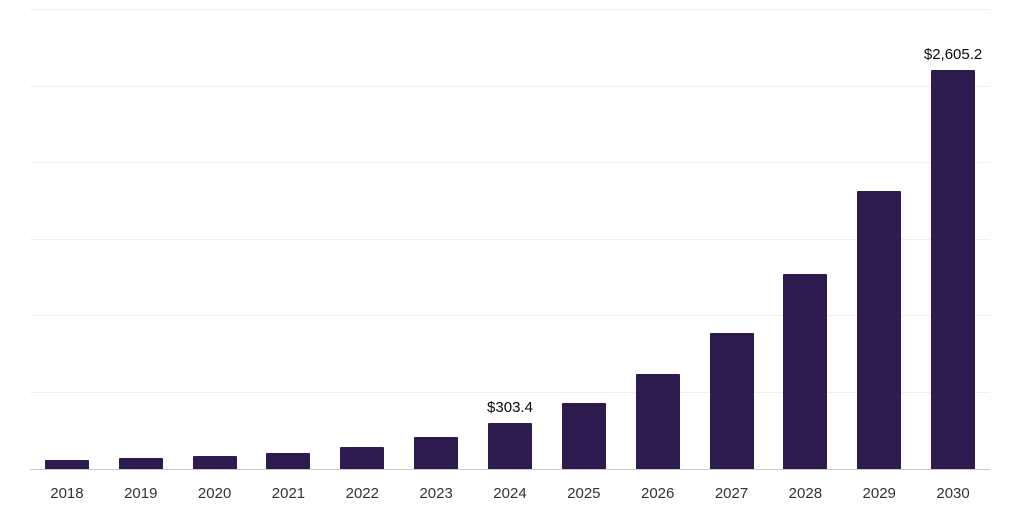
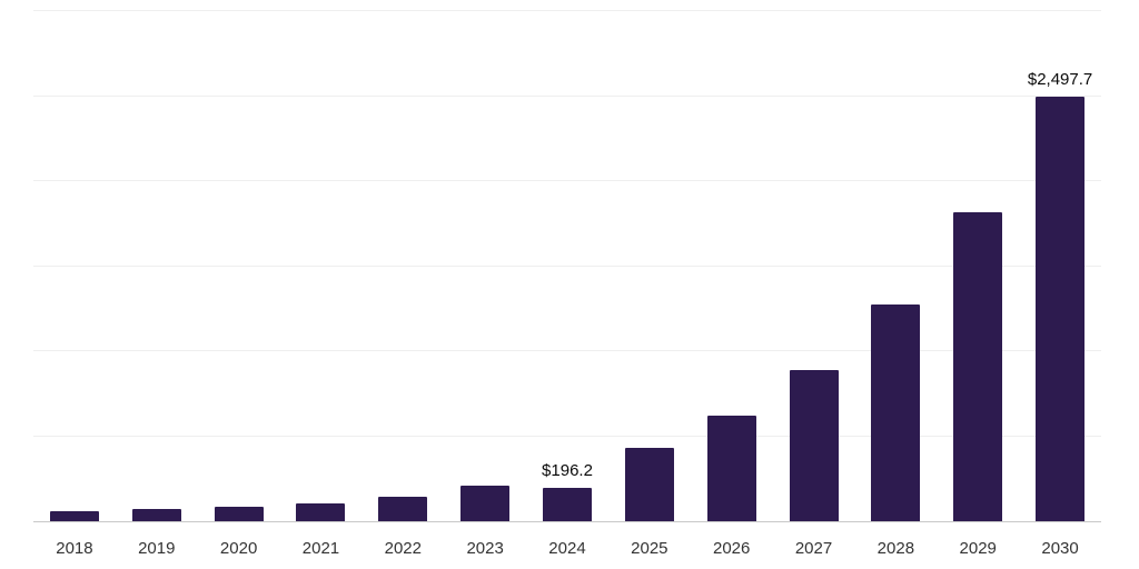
2024: $303.4 -> $196.2
2030: $2,605.2 -> $2,497.7
